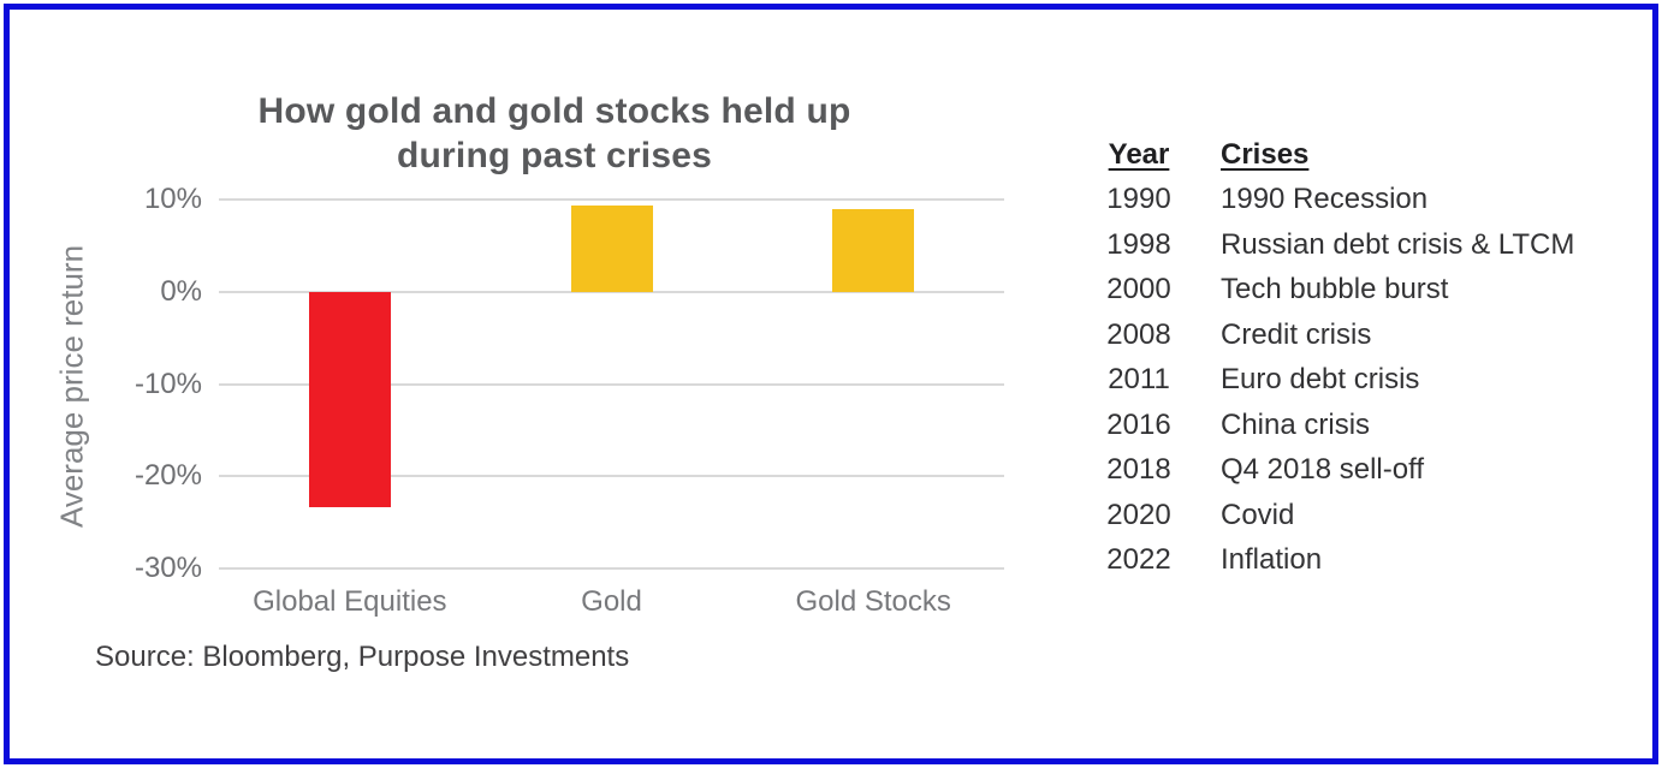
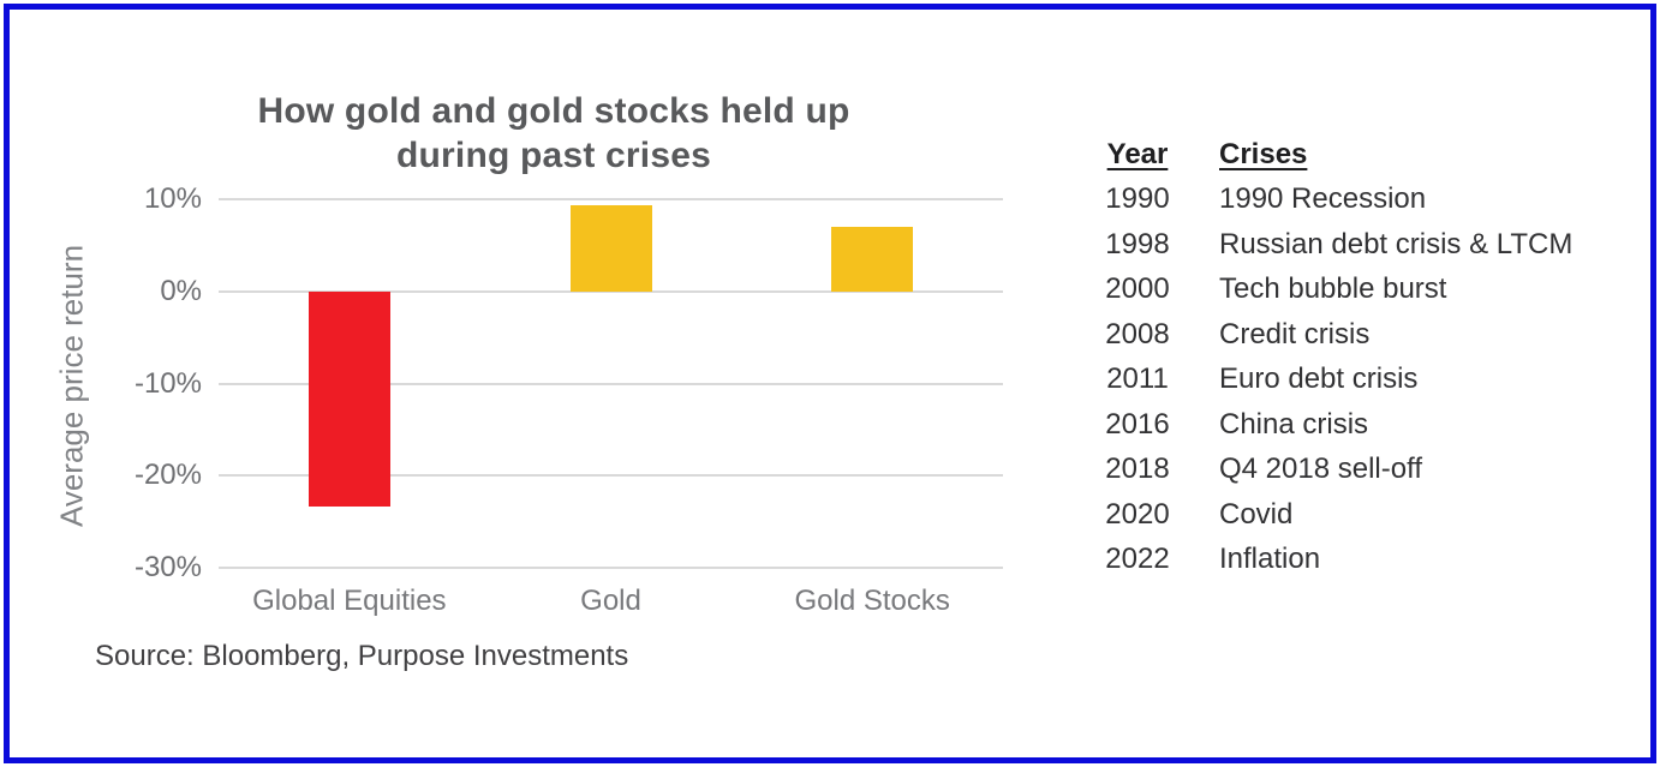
Gold Stocks: 9% -> 7%
